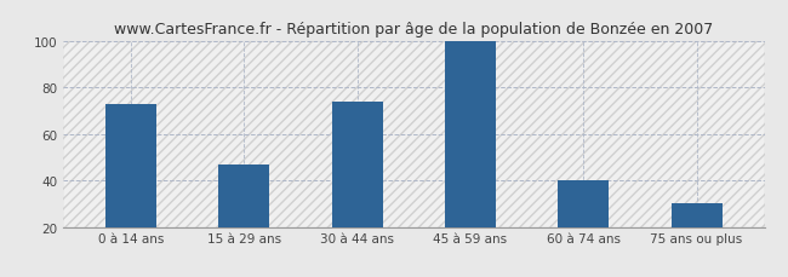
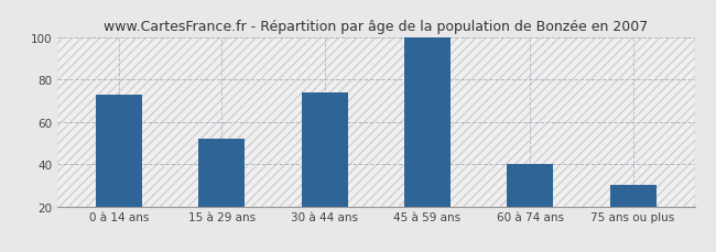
15 à 29 ans: 47 -> 52
